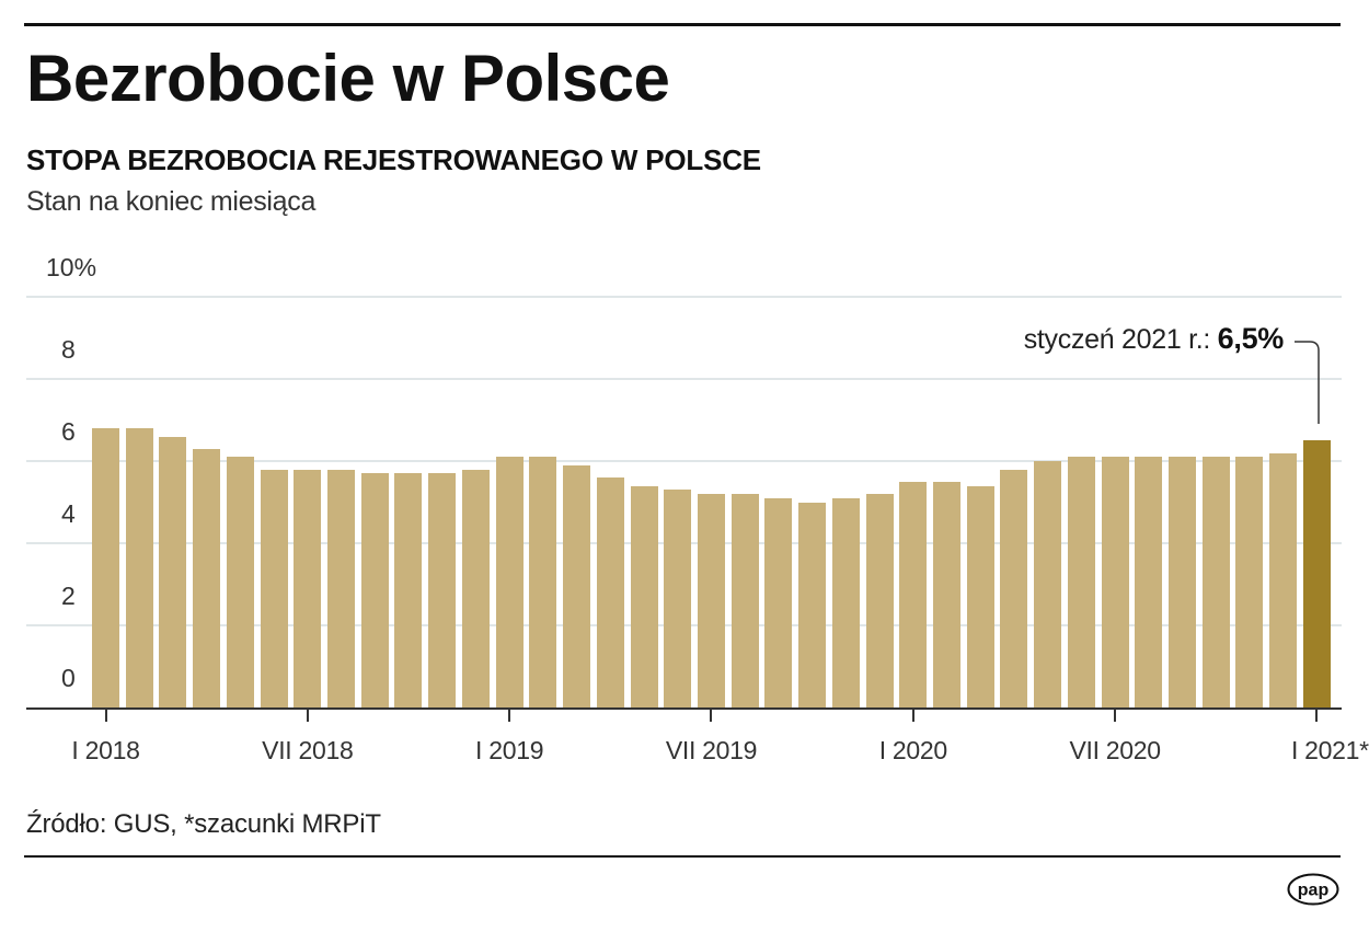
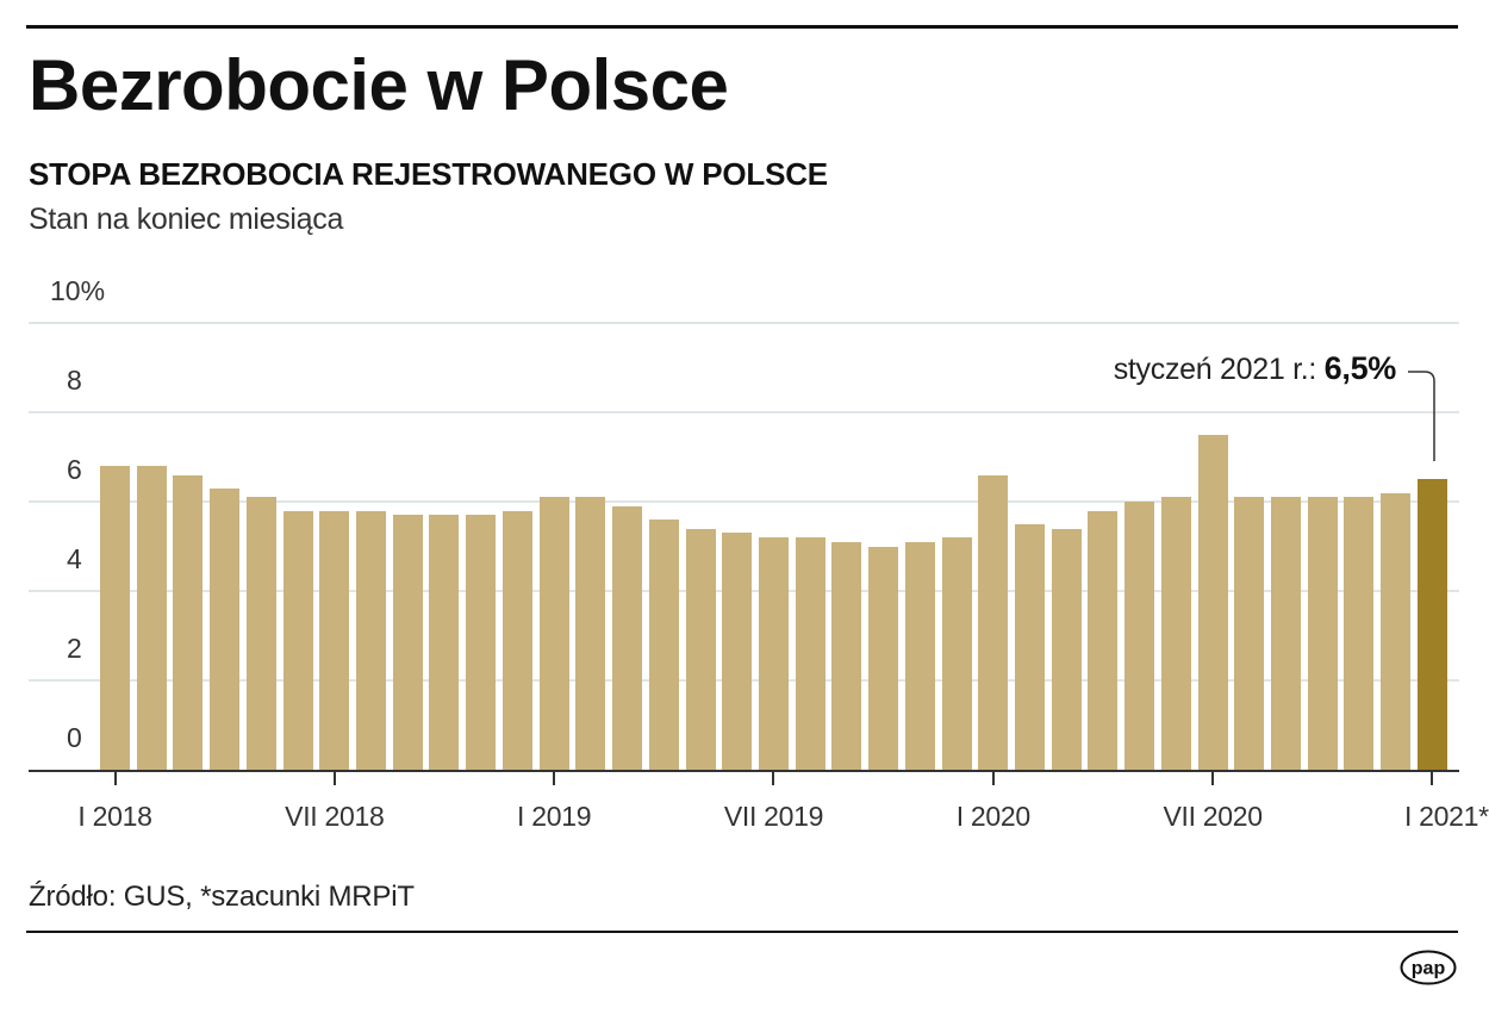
I 2020: 5.5 -> 6.6
VII 2020: 6.1 -> 7.5
